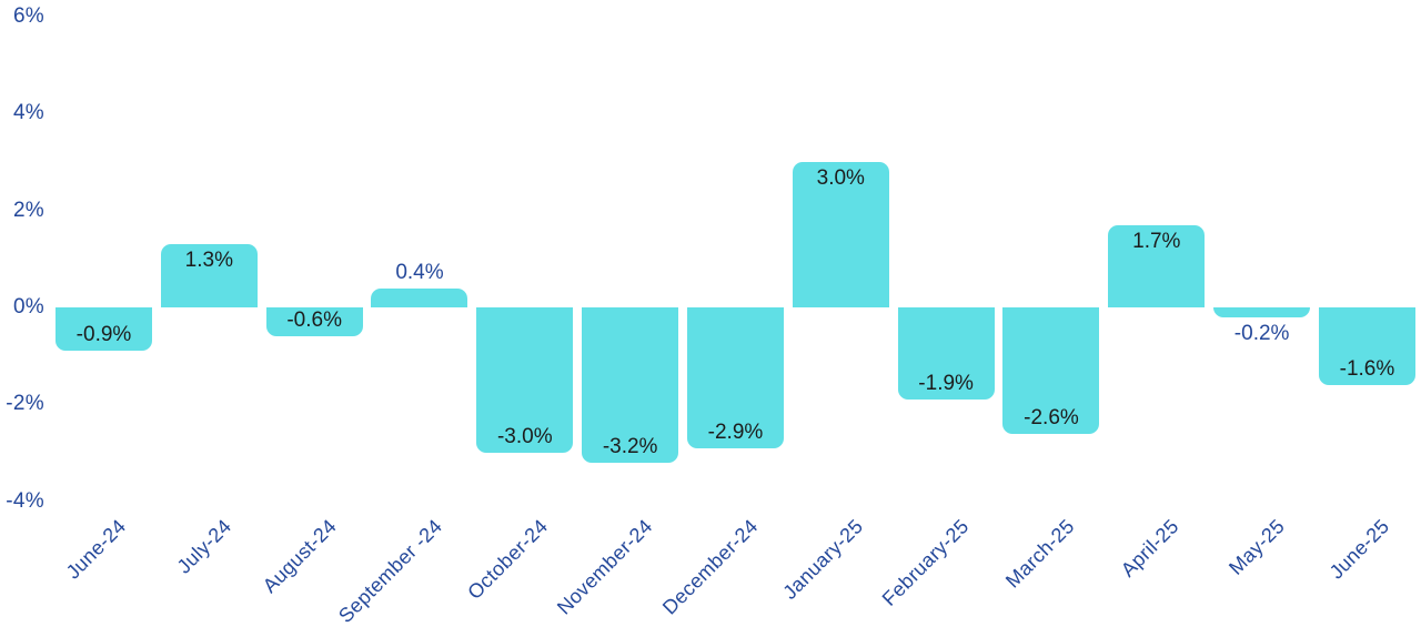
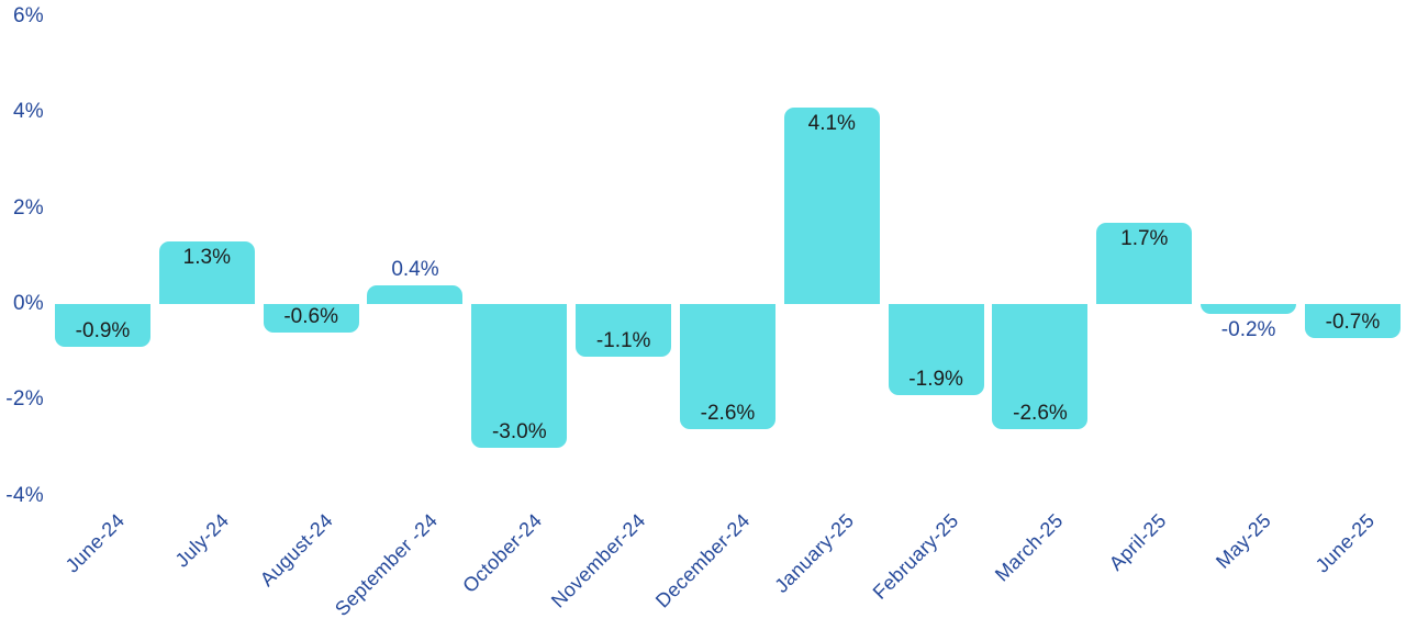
November-24: -3.2% -> -1.1%
December-24: -2.9% -> -2.6%
January-25: 3.0% -> 4.1%
June-25: -1.6% -> -0.7%
